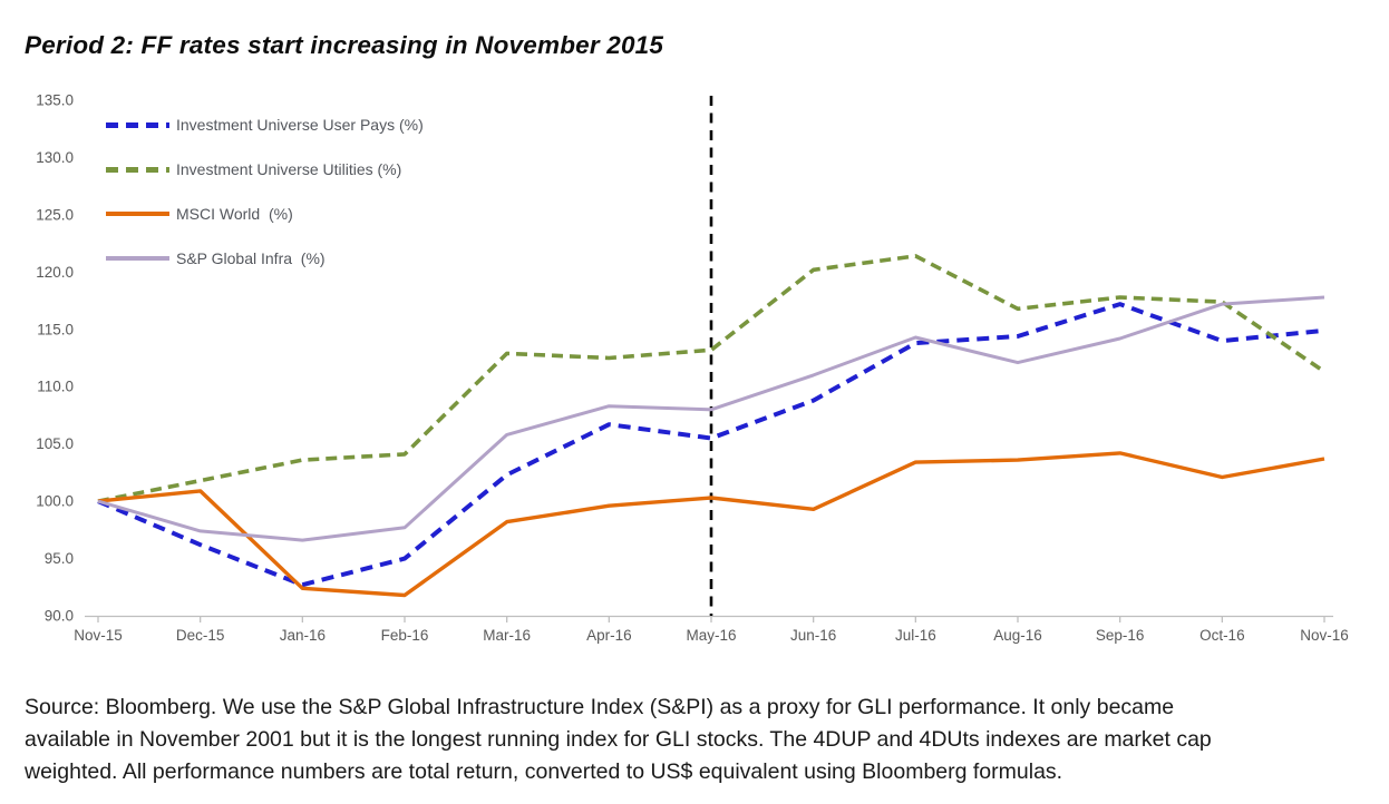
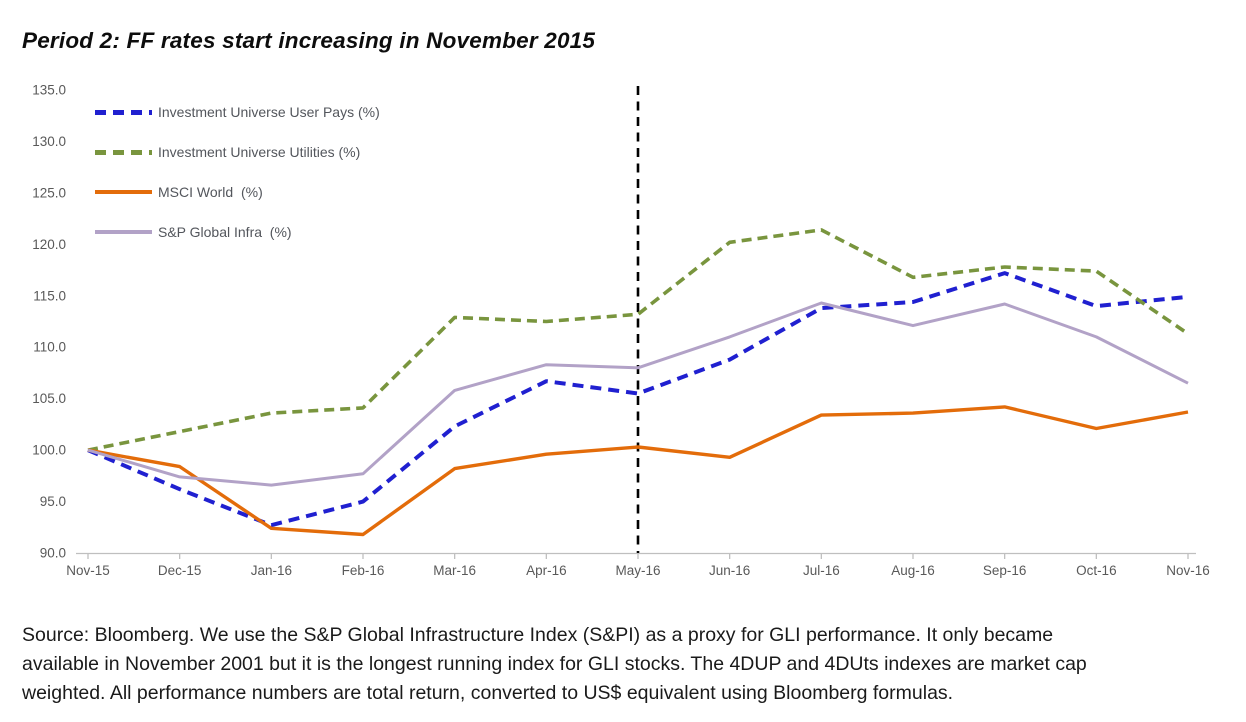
MSCI World (%)/Dec-15: 100.9 -> 98.4
S&P Global Infra (%)/Oct-16: 117.2 -> 111.0
S&P Global Infra (%)/Nov-16: 117.8 -> 106.5
